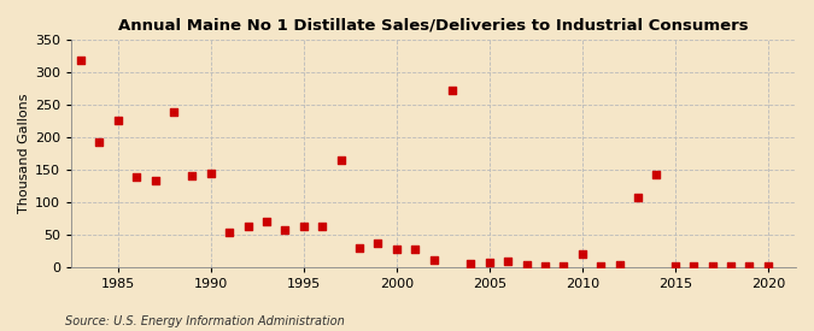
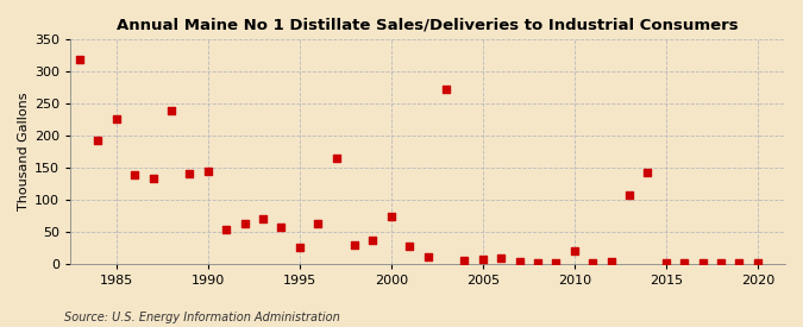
1995: 63 -> 26
2000: 28 -> 74
